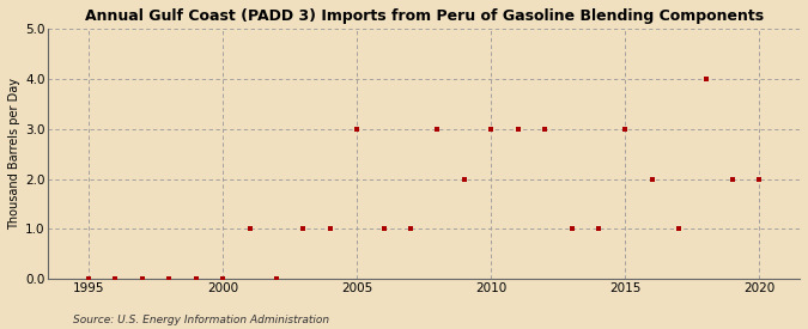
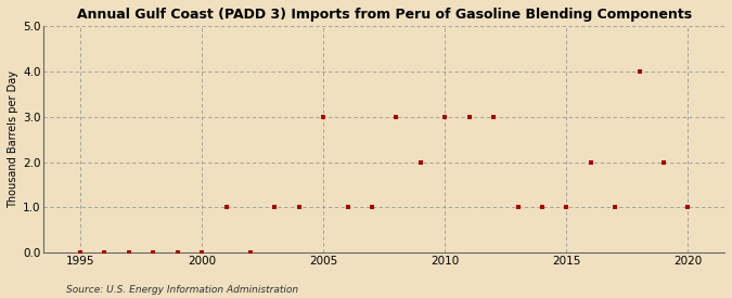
2015: 3 -> 1
2020: 2 -> 1
